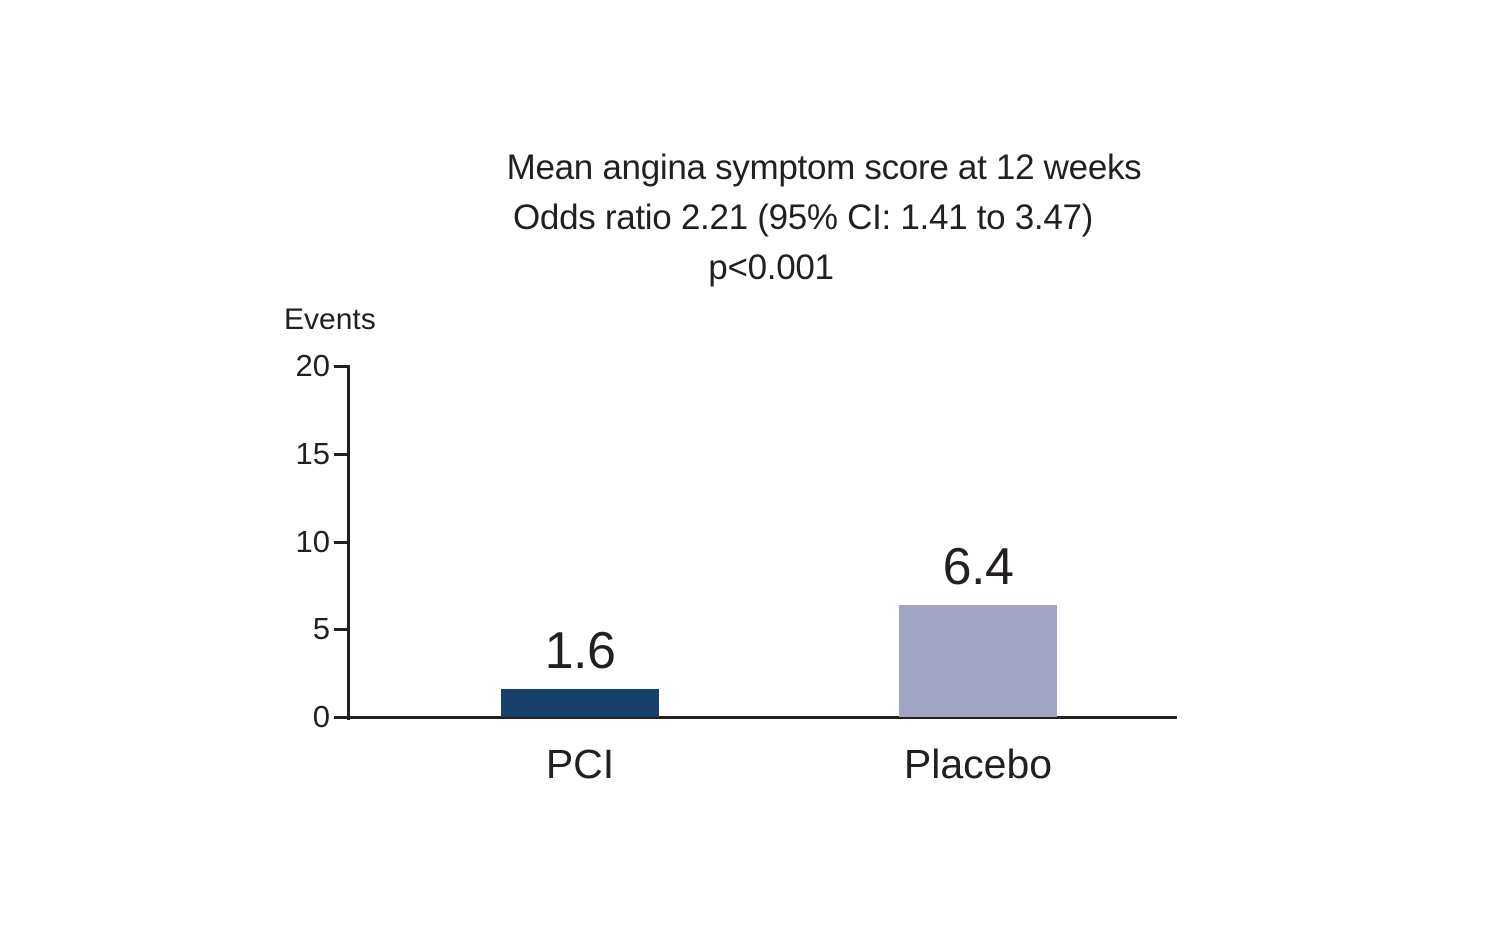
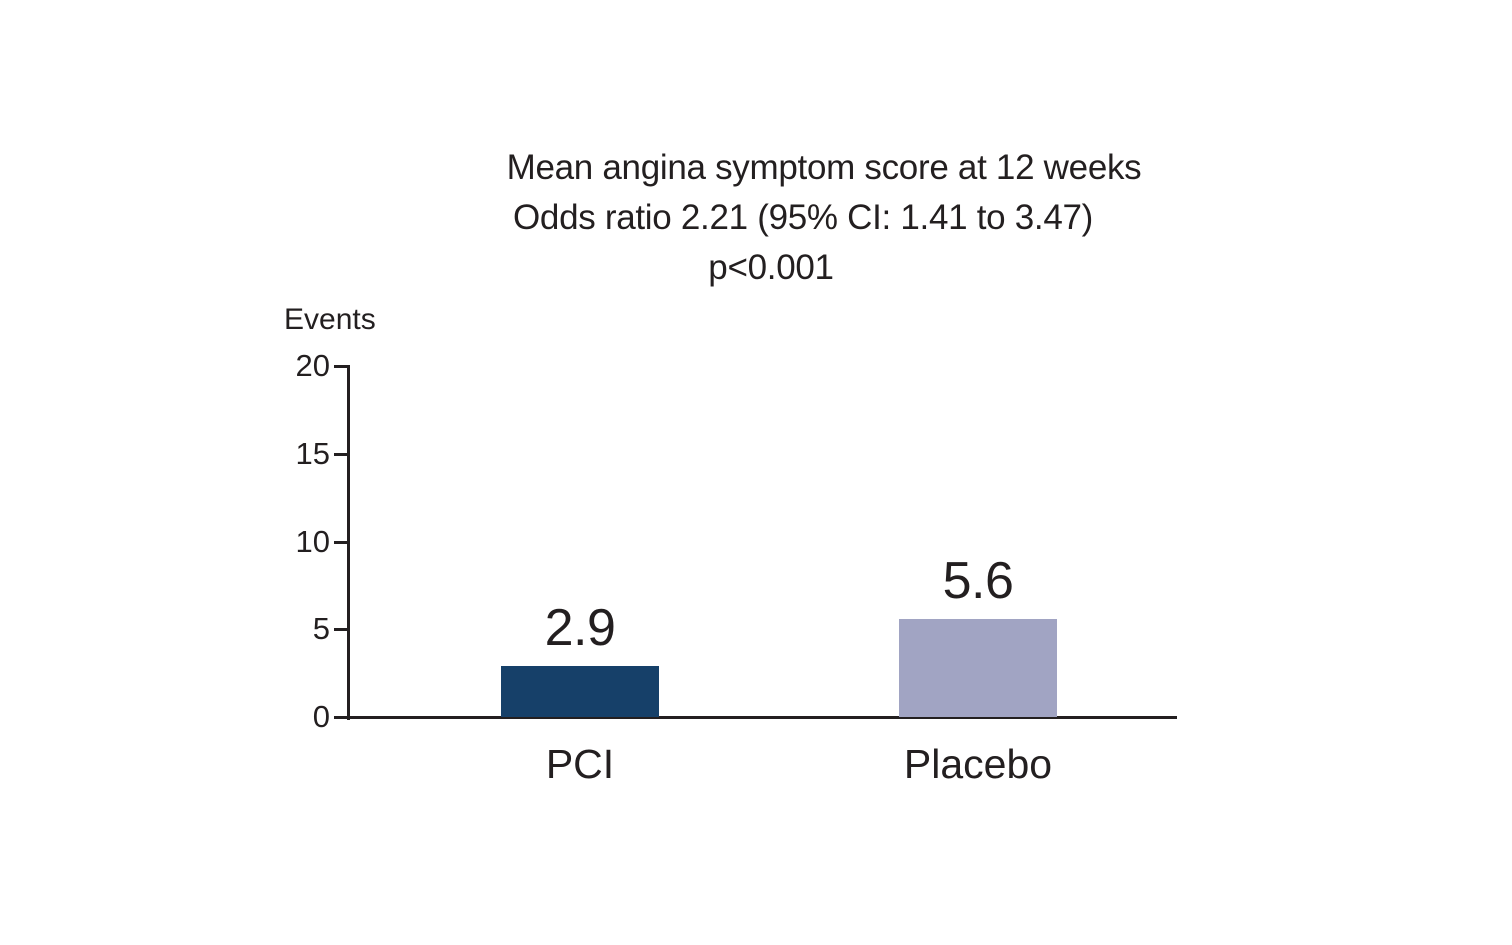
PCI: 1.6 -> 2.9
Placebo: 6.4 -> 5.6
